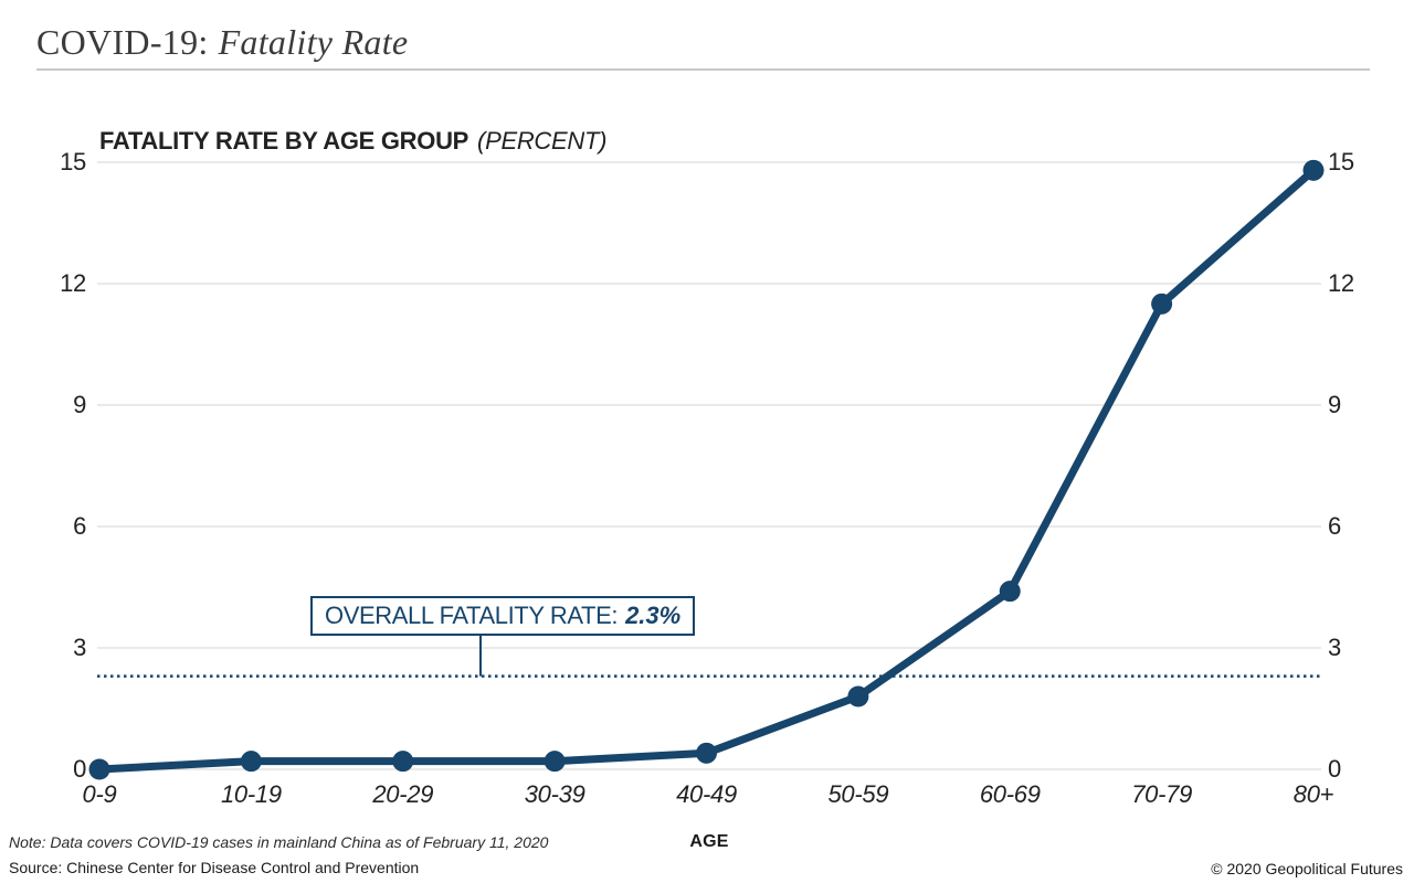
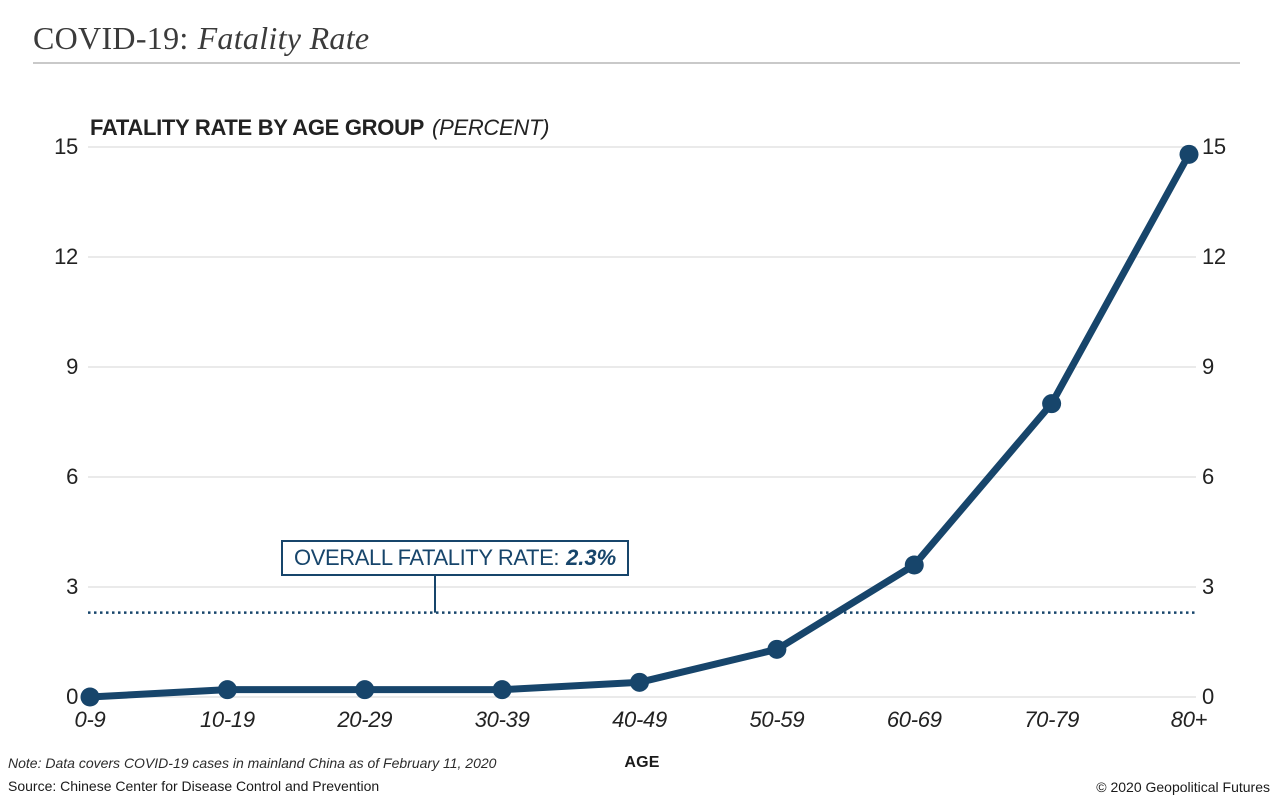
50-59: 1.8 -> 1.3
60-69: 4.4 -> 3.6
70-79: 11.5 -> 8.0
